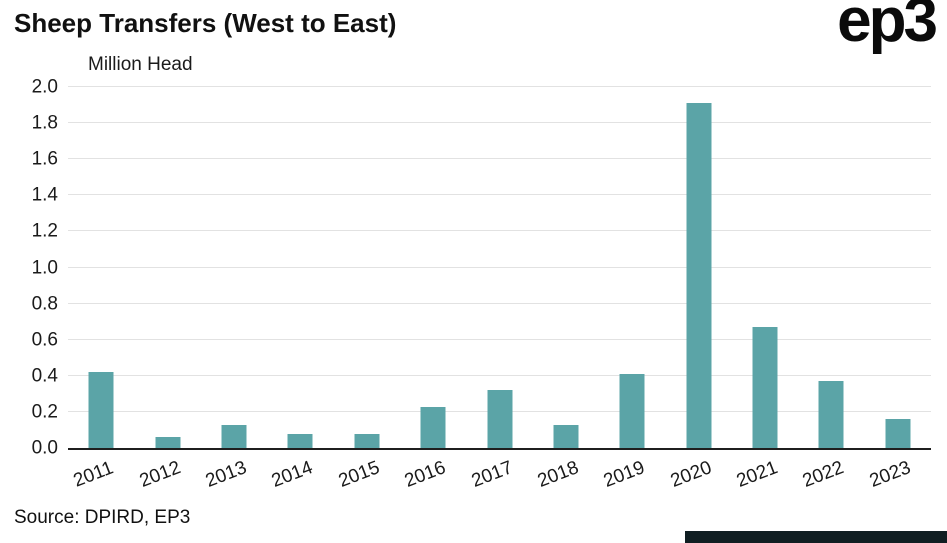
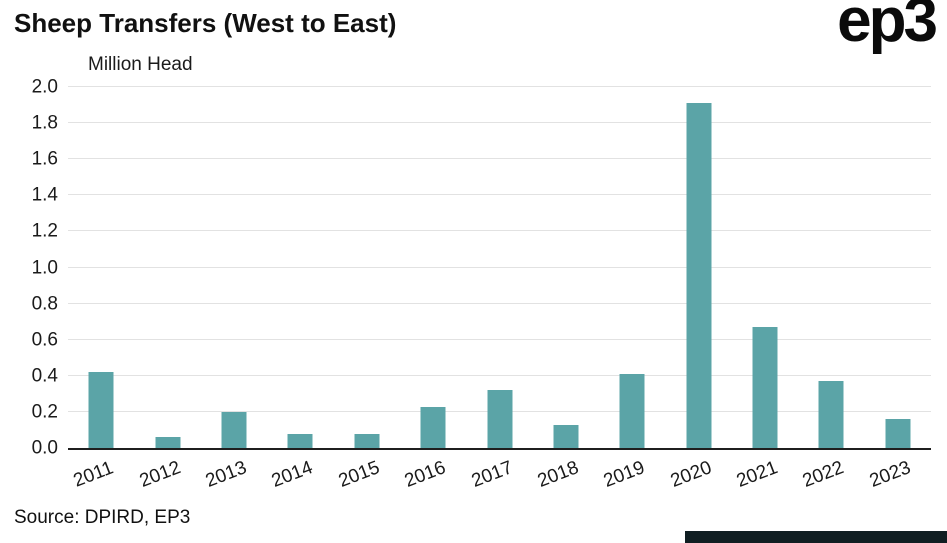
2013: 0.13 -> 0.20
